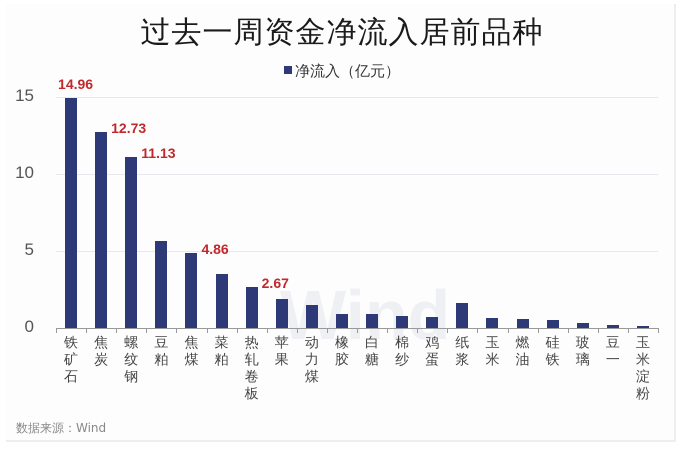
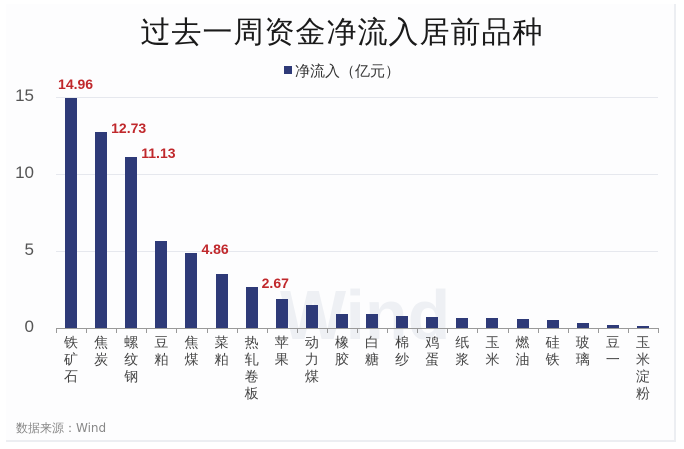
纸浆: 1.6 -> 0.7
